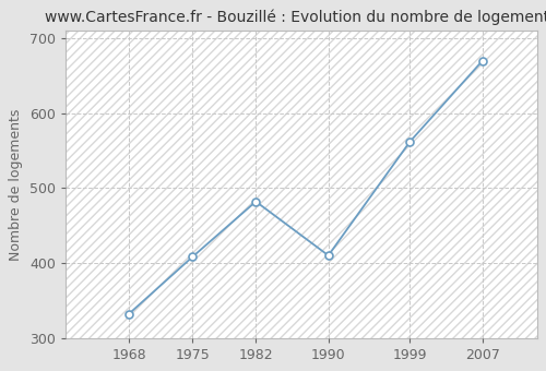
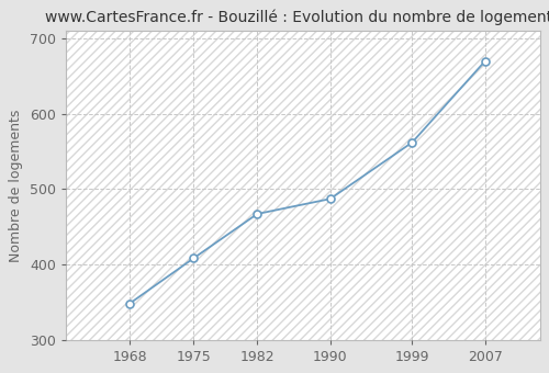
1968: 332 -> 348
1982: 482 -> 467
1990: 410 -> 487
